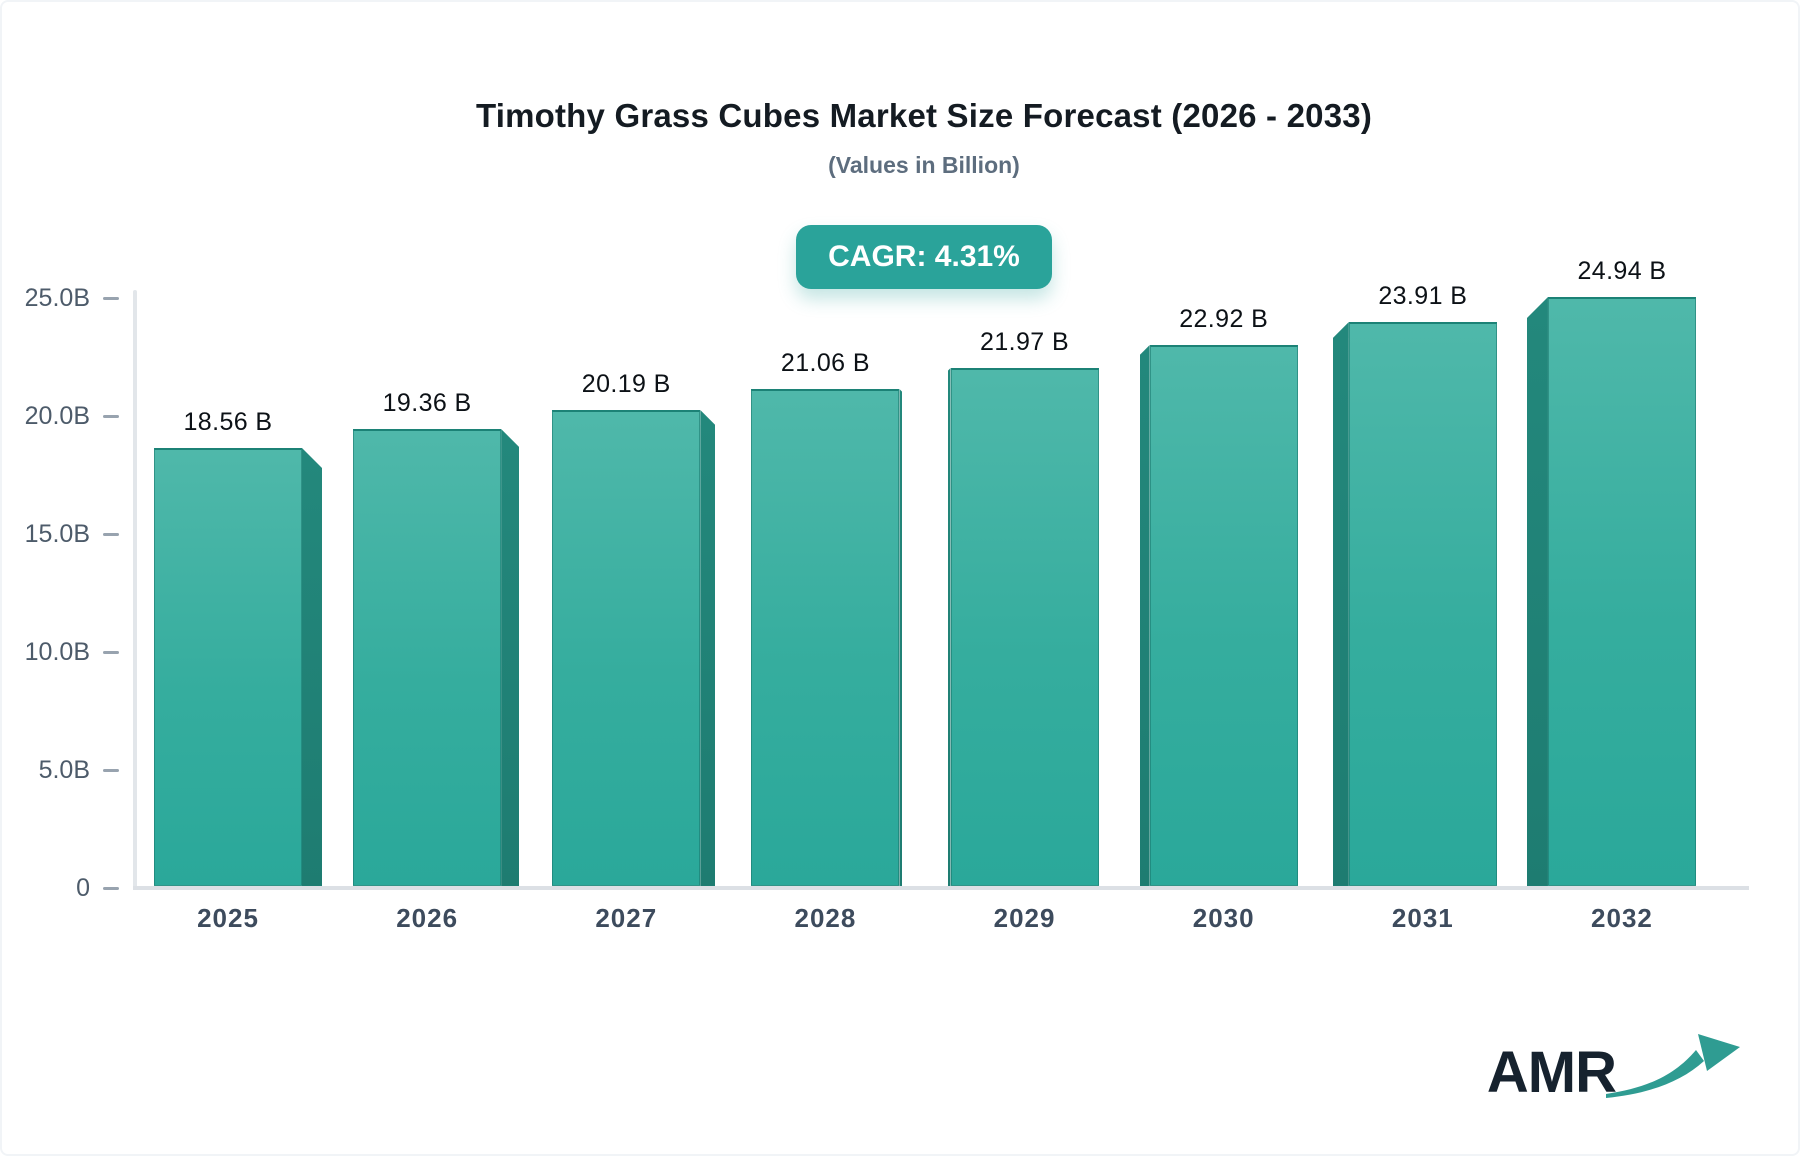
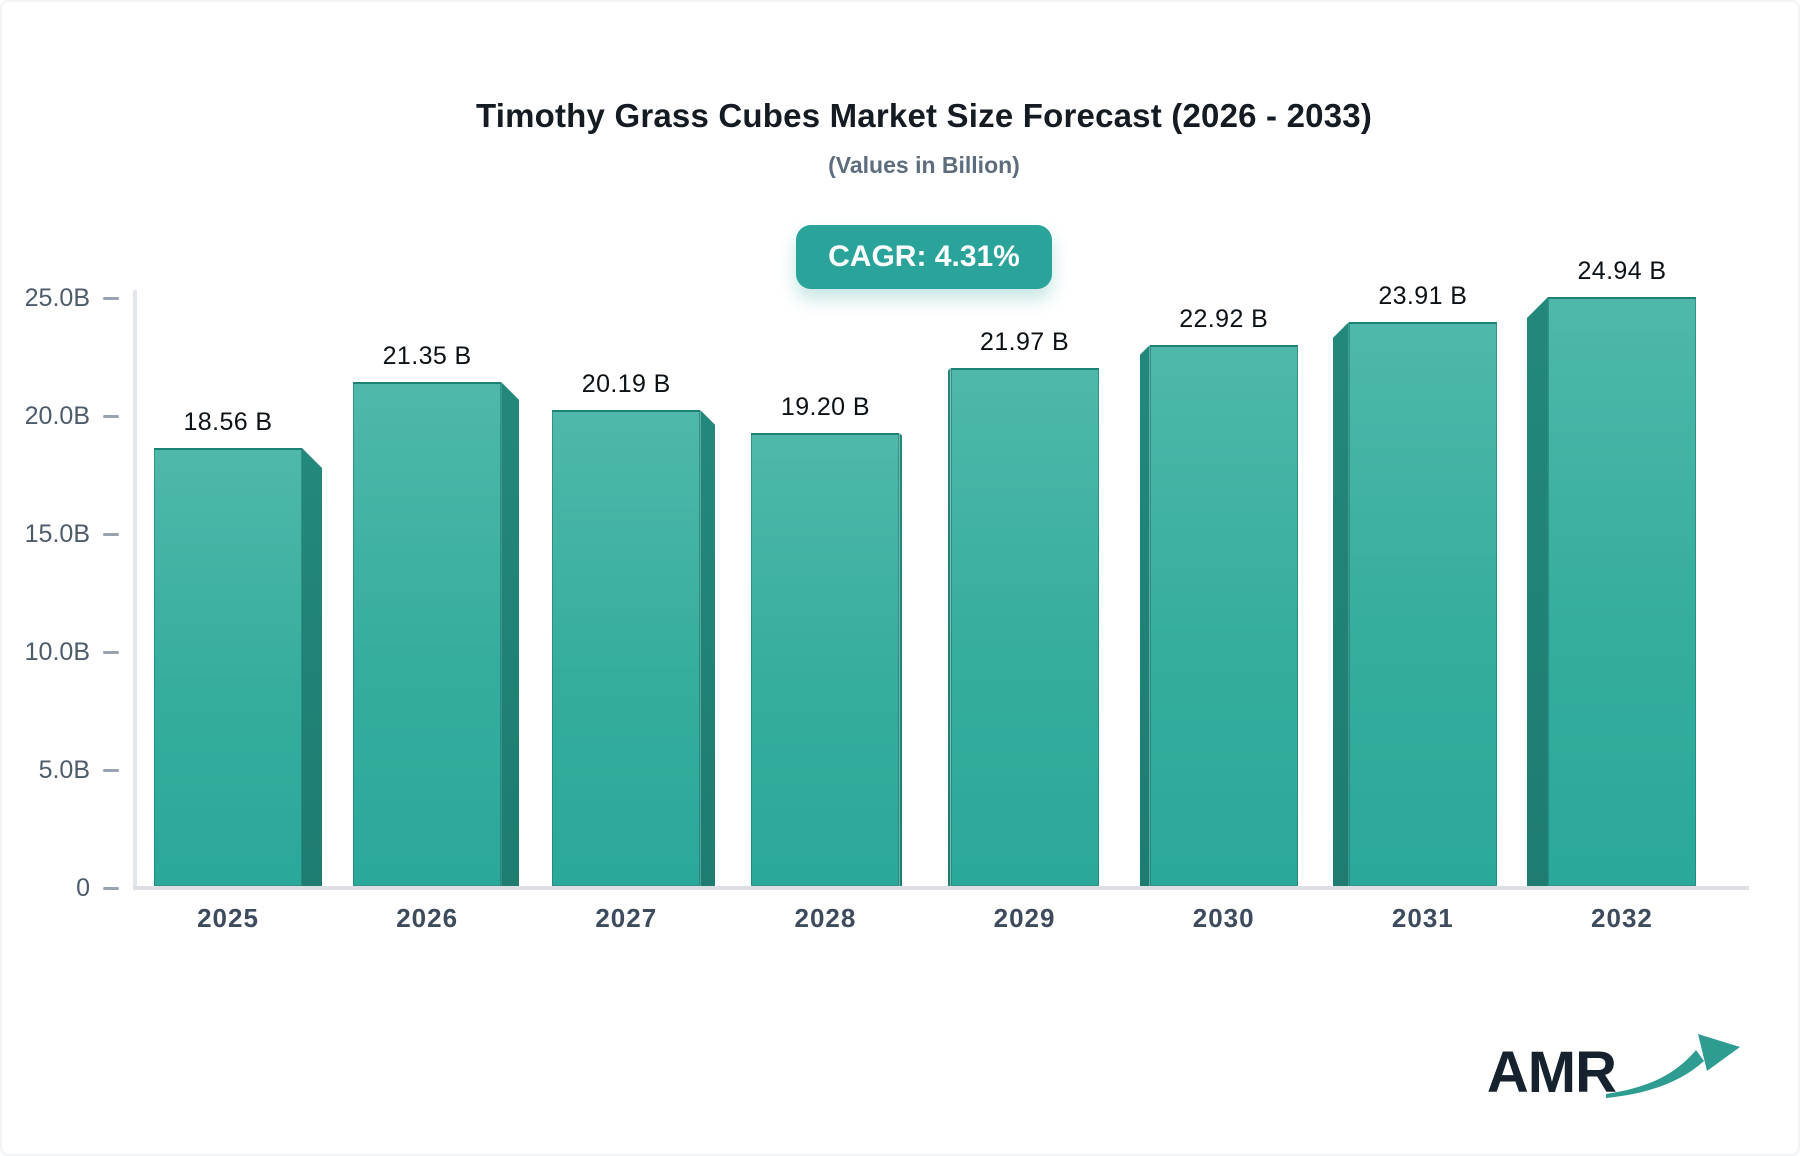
2026: 19.36 -> 21.35
2028: 21.06 -> 19.20
